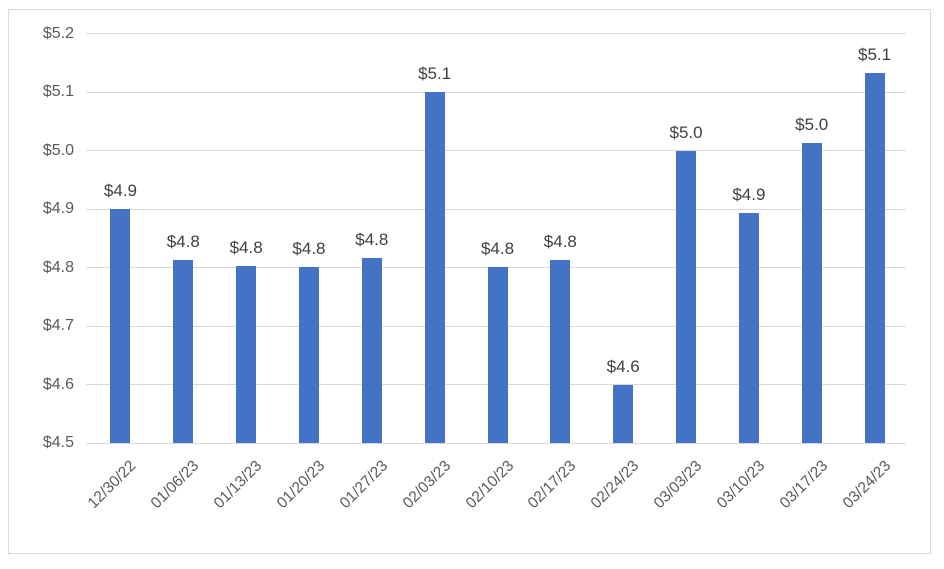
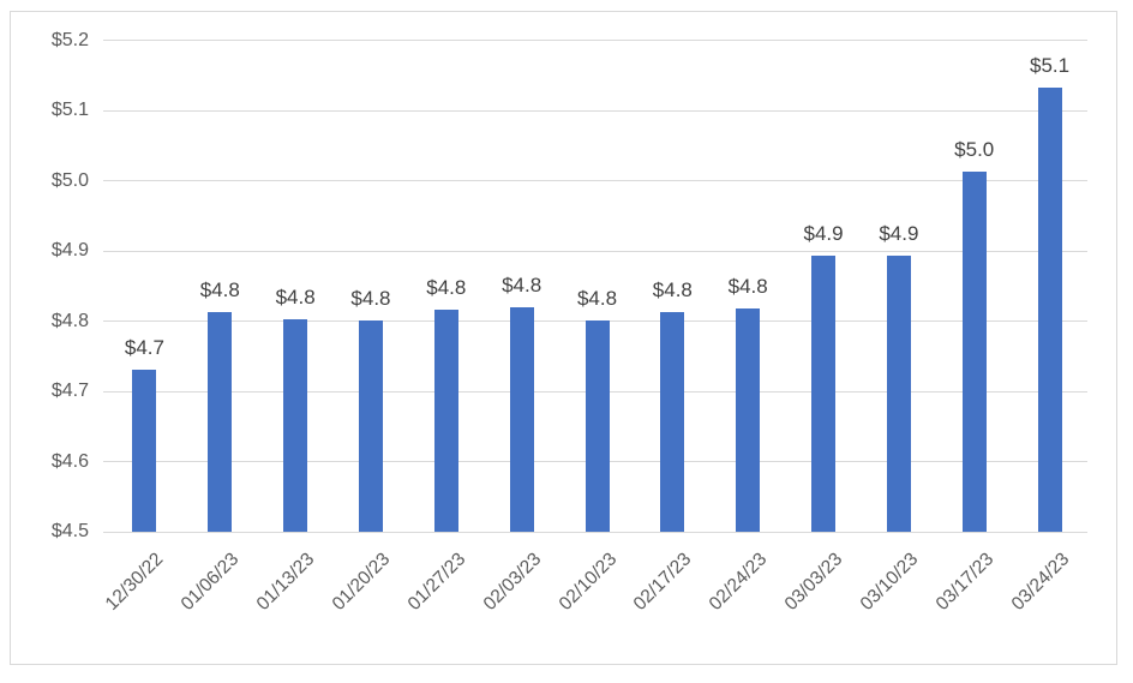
12/30/22: $4.9 -> $4.7
02/03/23: $5.1 -> $4.8
02/24/23: $4.6 -> $4.8
03/03/23: $5.0 -> $4.9
